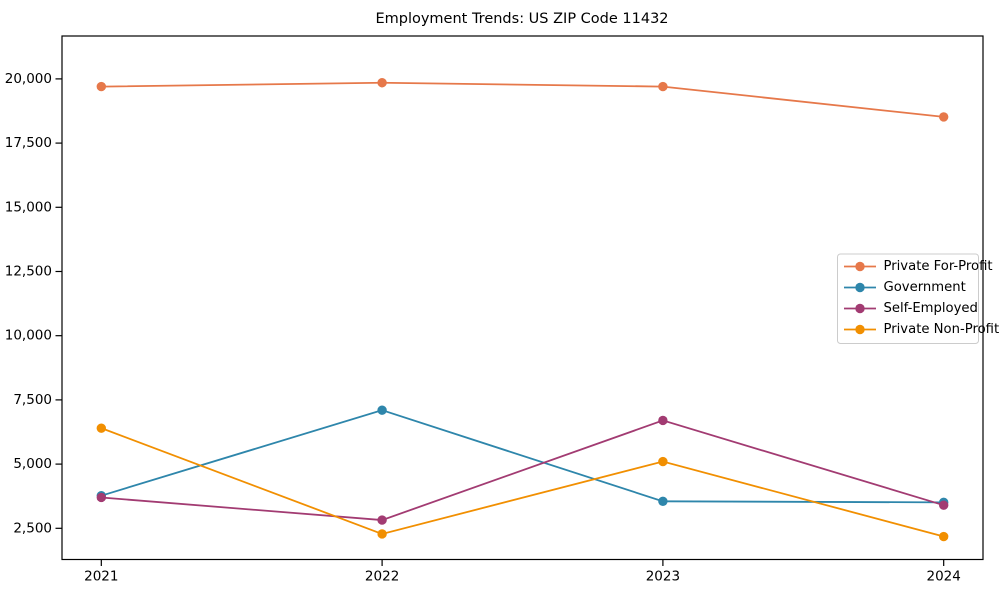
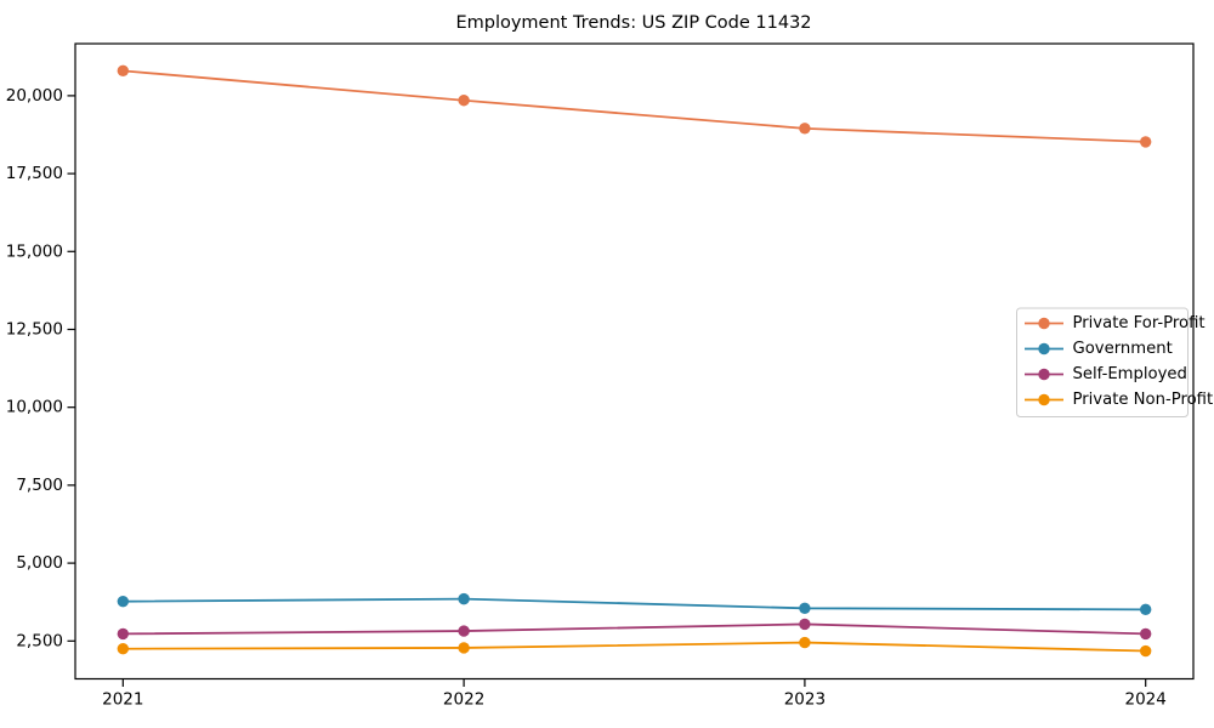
Private For-Profit/2021: 19700 -> 20800
Self-Employed/2021: 3700 -> 2700
Private Non-Profit/2021: 6400 -> 2200
Government/2022: 7100 -> 3800
Private For-Profit/2023: 19700 -> 19000
Self-Employed/2023: 6700 -> 3000
Private Non-Profit/2023: 5100 -> 2400
Self-Employed/2024: 3400 -> 2700
